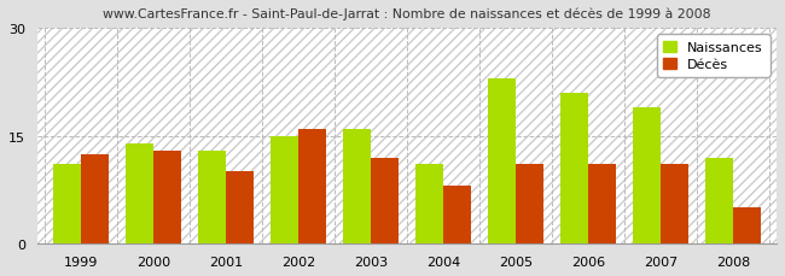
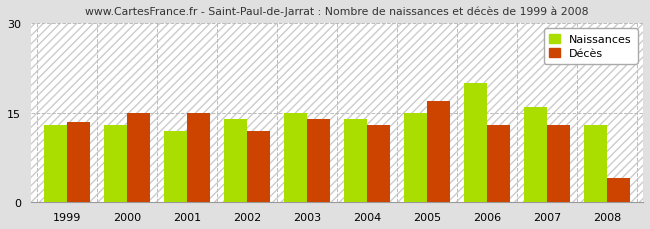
Naissances/1999: 11 -> 13
Décès/1999: 12.4 -> 13.5
Naissances/2000: 14 -> 13
Décès/2000: 13.0 -> 15.0
Naissances/2001: 13 -> 12
Décès/2001: 10.0 -> 15.0
Naissances/2002: 15 -> 14
Décès/2002: 16.0 -> 12.0
Naissances/2003: 16 -> 15
Décès/2003: 12.0 -> 14.0
Naissances/2004: 11 -> 14
Décès/2004: 8.0 -> 13.0
Naissances/2005: 23 -> 15
Décès/2005: 11.0 -> 17.0
Naissances/2006: 21 -> 20
Décès/2006: 11.0 -> 13.0
Naissances/2007: 19 -> 16
Décès/2007: 11.0 -> 13.0
Naissances/2008: 12 -> 13
Décès/2008: 5.0 -> 4.0
